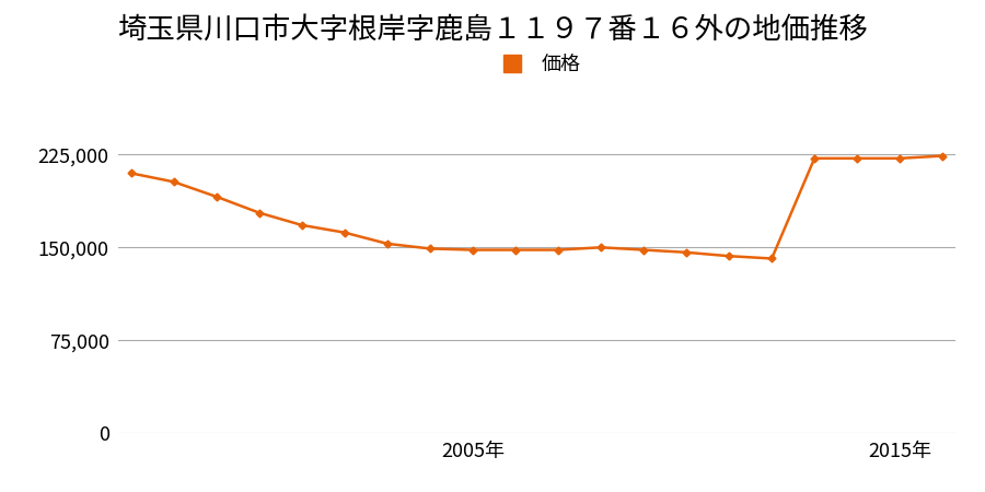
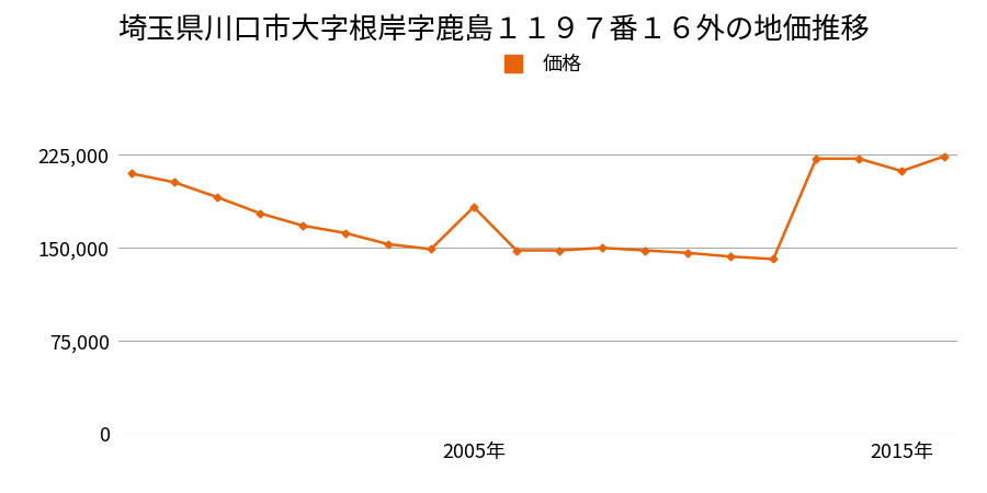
2005年: 148,000 -> 183,000
2015年: 222,000 -> 212,000
